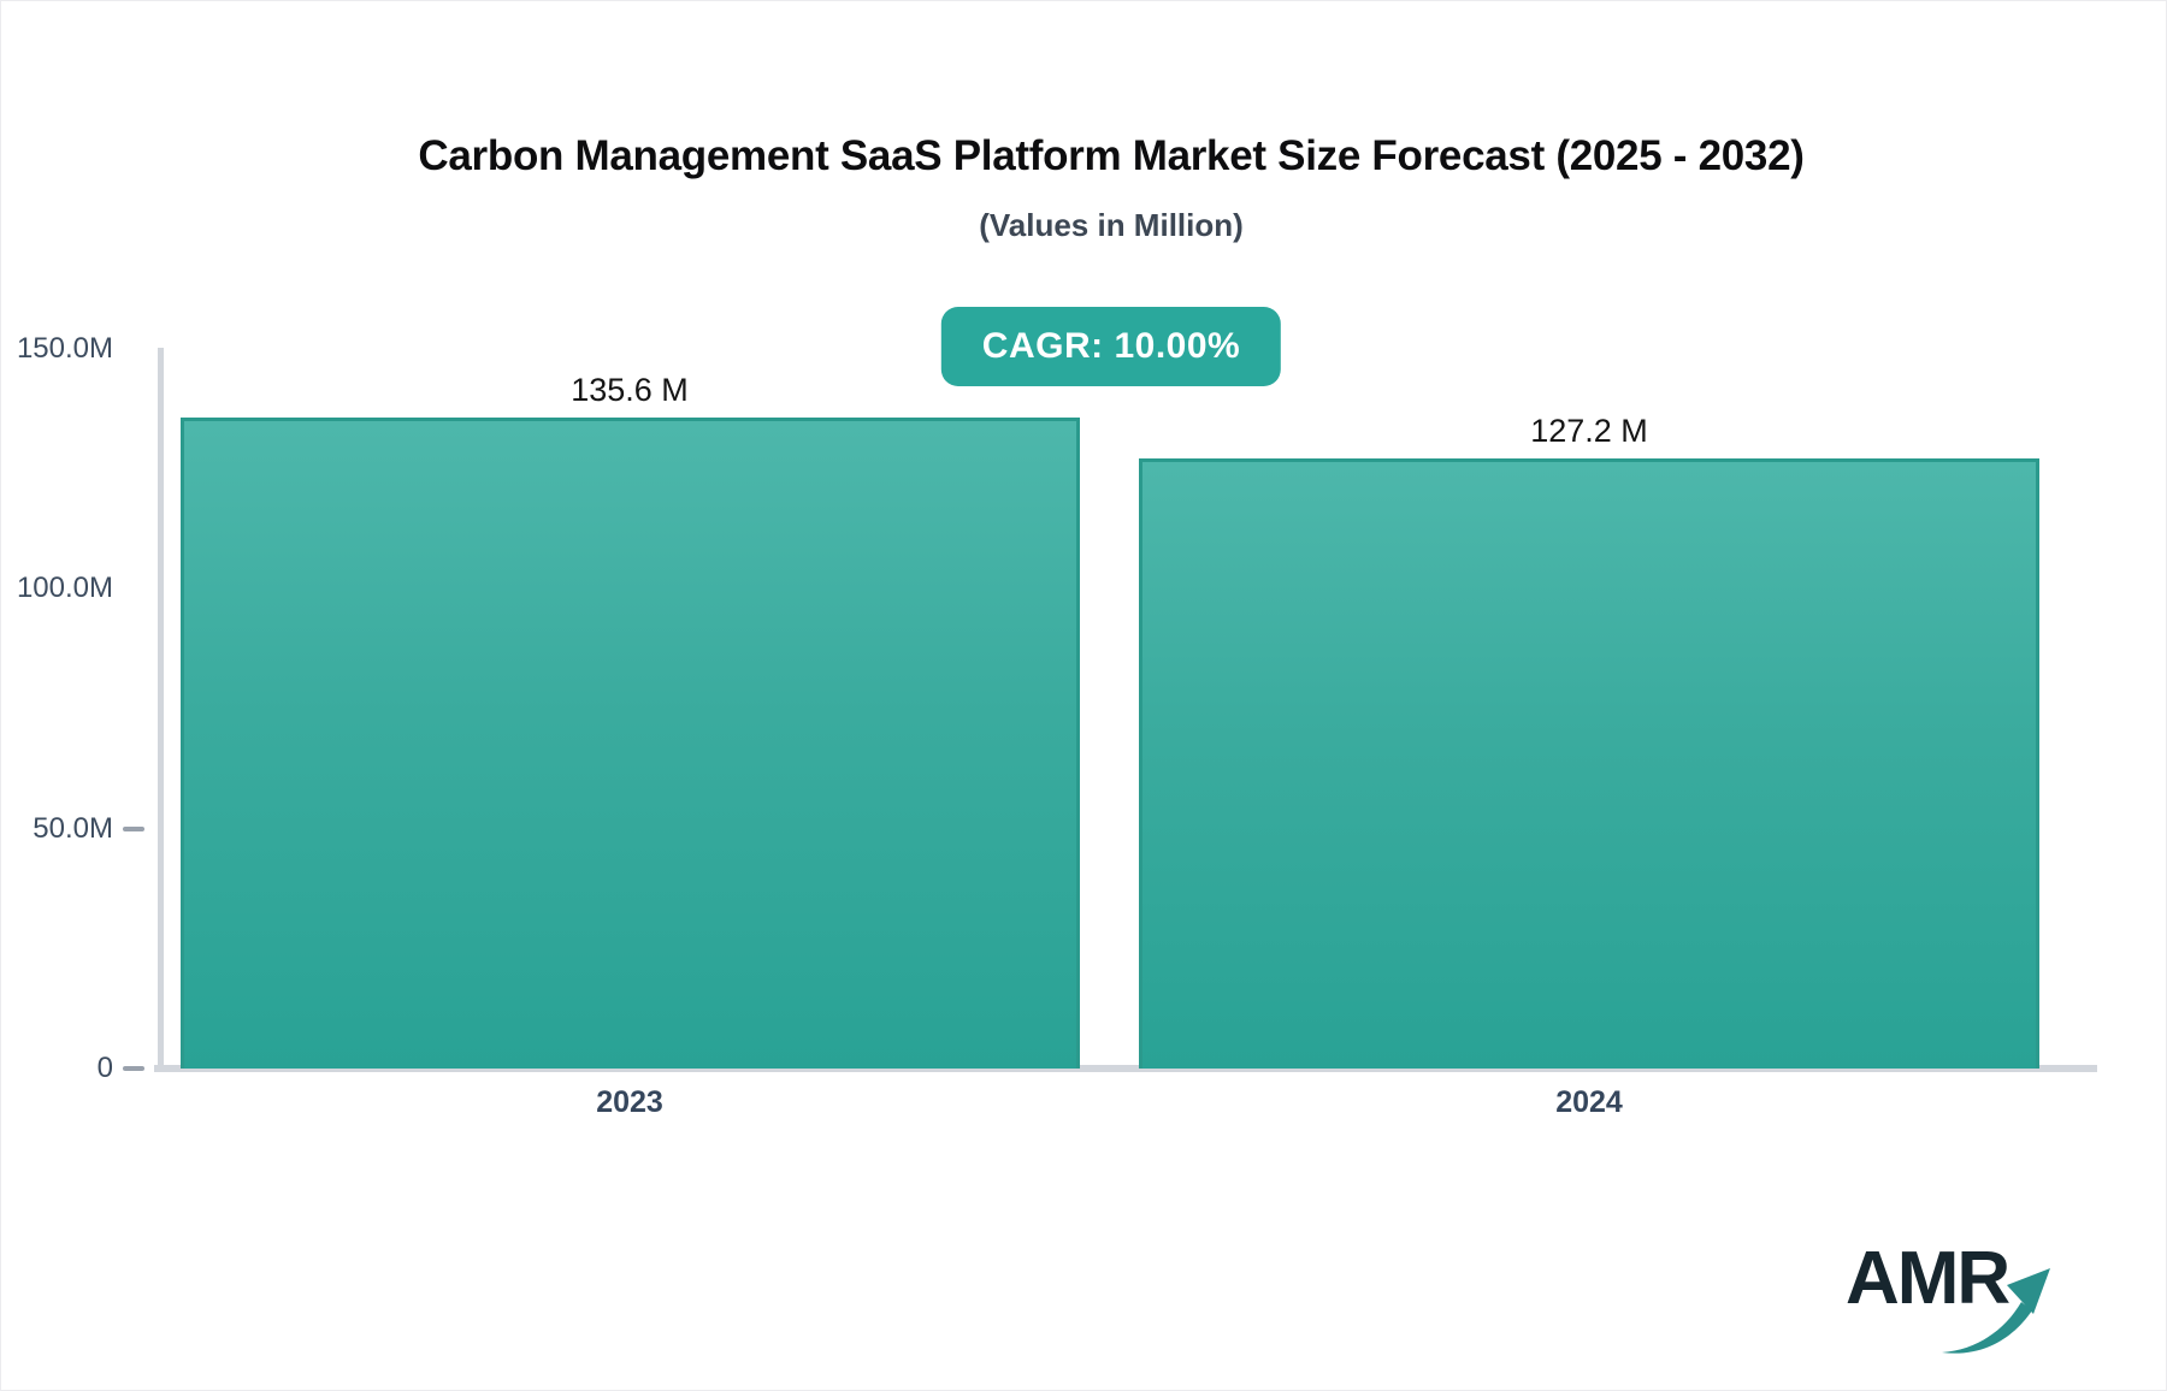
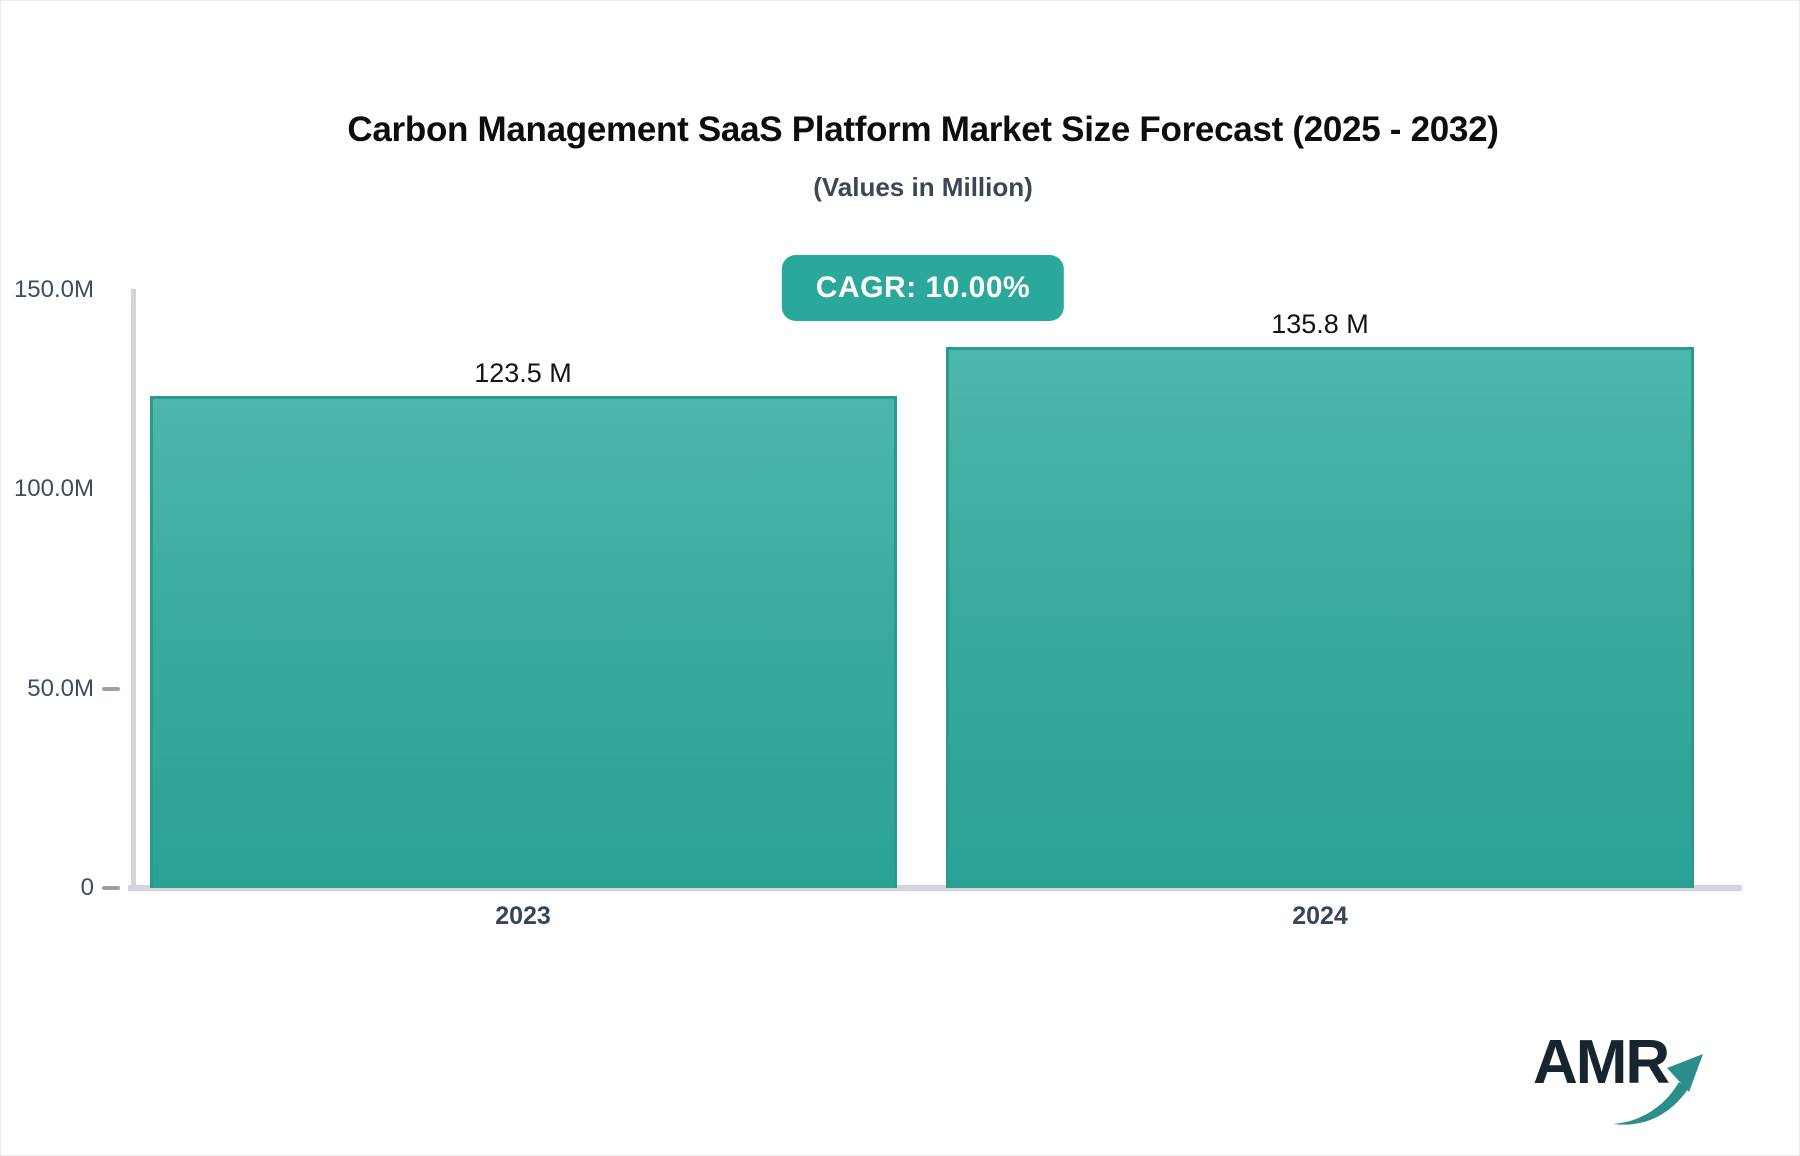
2023: 135.6 -> 123.5
2024: 127.2 -> 135.8
